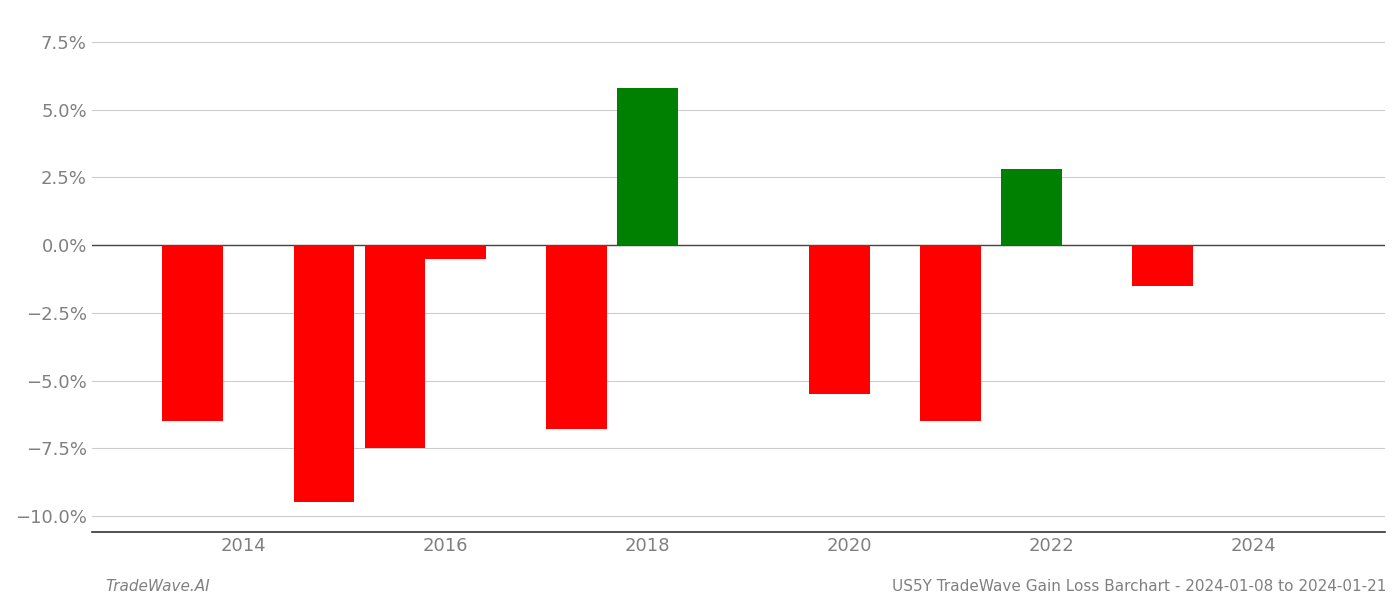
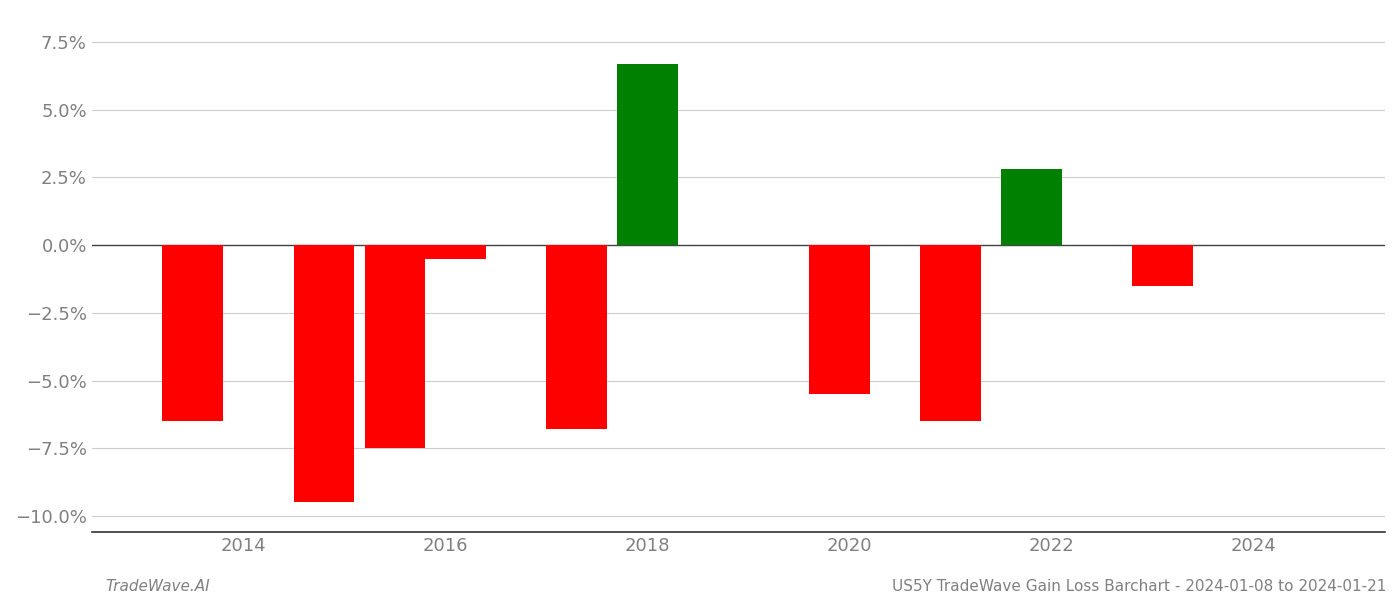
2018: 5.8% -> 6.7%
